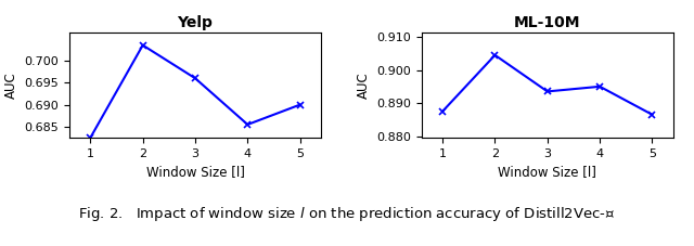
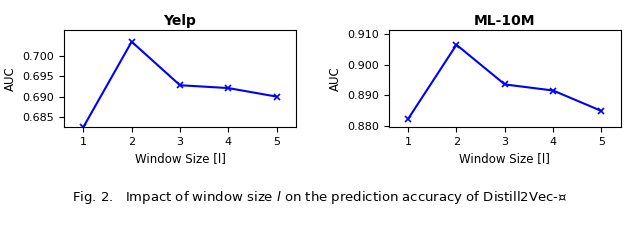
Yelp/3: 0.6960 -> 0.6928
Yelp/4: 0.6855 -> 0.6921
ML-10M/1: 0.8875 -> 0.8822
ML-10M/2: 0.9045 -> 0.9065
ML-10M/4: 0.8950 -> 0.8915
ML-10M/5: 0.8865 -> 0.8848
